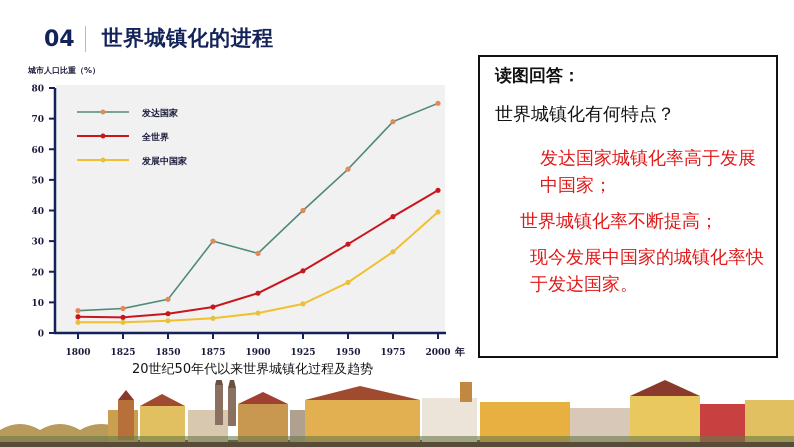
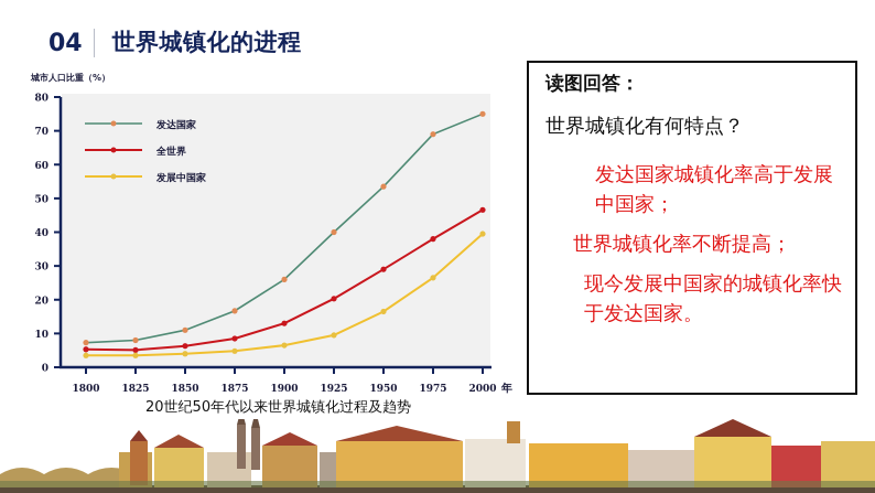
发达国家/1875: 30 -> 17
